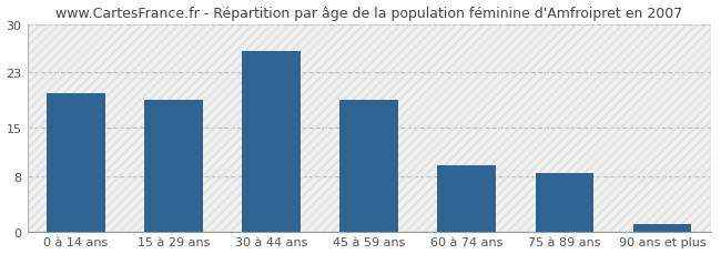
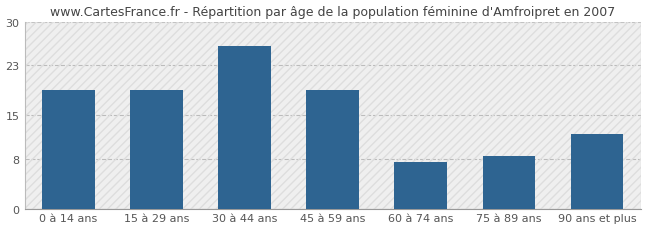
0 à 14 ans: 20.0 -> 19.0
60 à 74 ans: 9.5 -> 7.4
90 ans et plus: 1.0 -> 12.0
